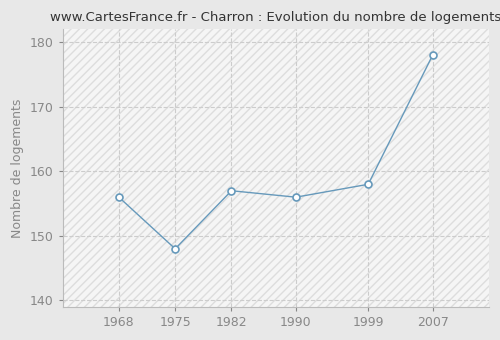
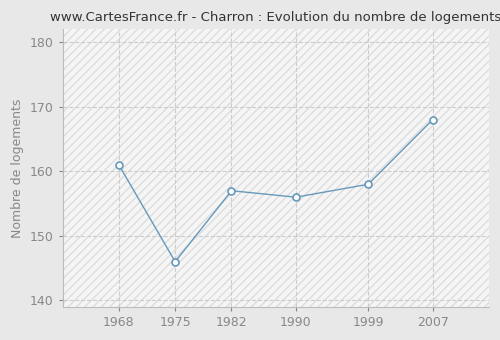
1968: 156 -> 161
1975: 148 -> 146
2007: 178 -> 168
